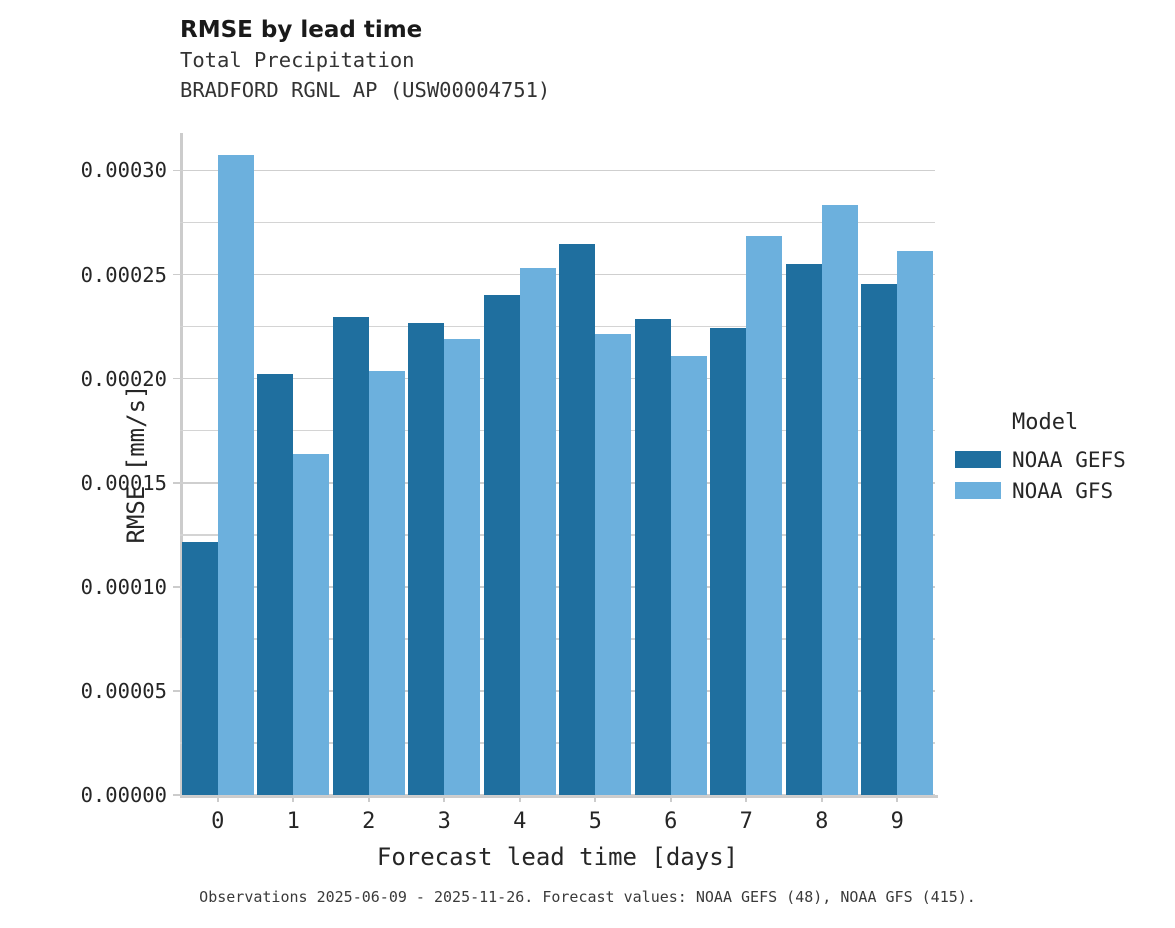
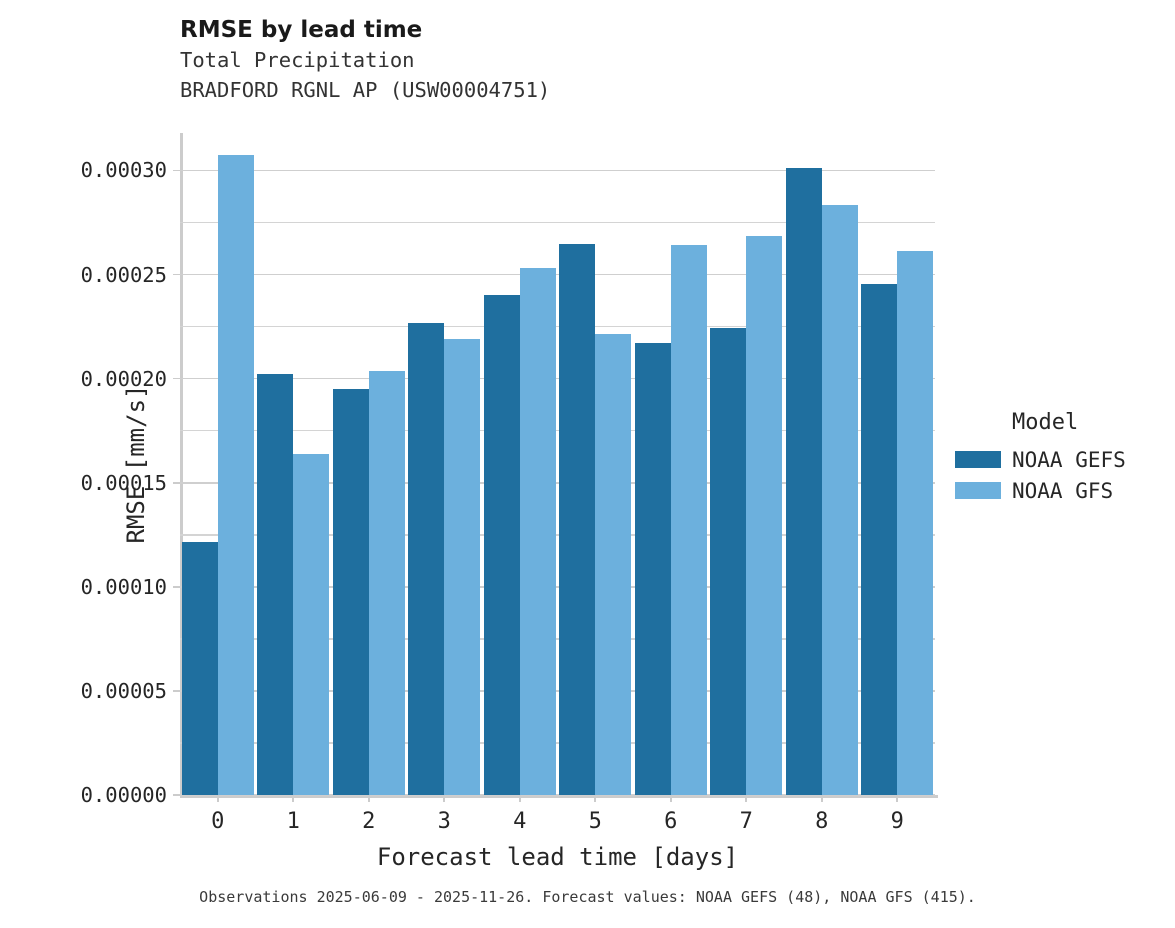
NOAA GEFS/2: 0.000230 -> 0.000195
NOAA GEFS/6: 0.000229 -> 0.000217
NOAA GFS/6: 0.000211 -> 0.000264
NOAA GEFS/8: 0.000255 -> 0.000301
